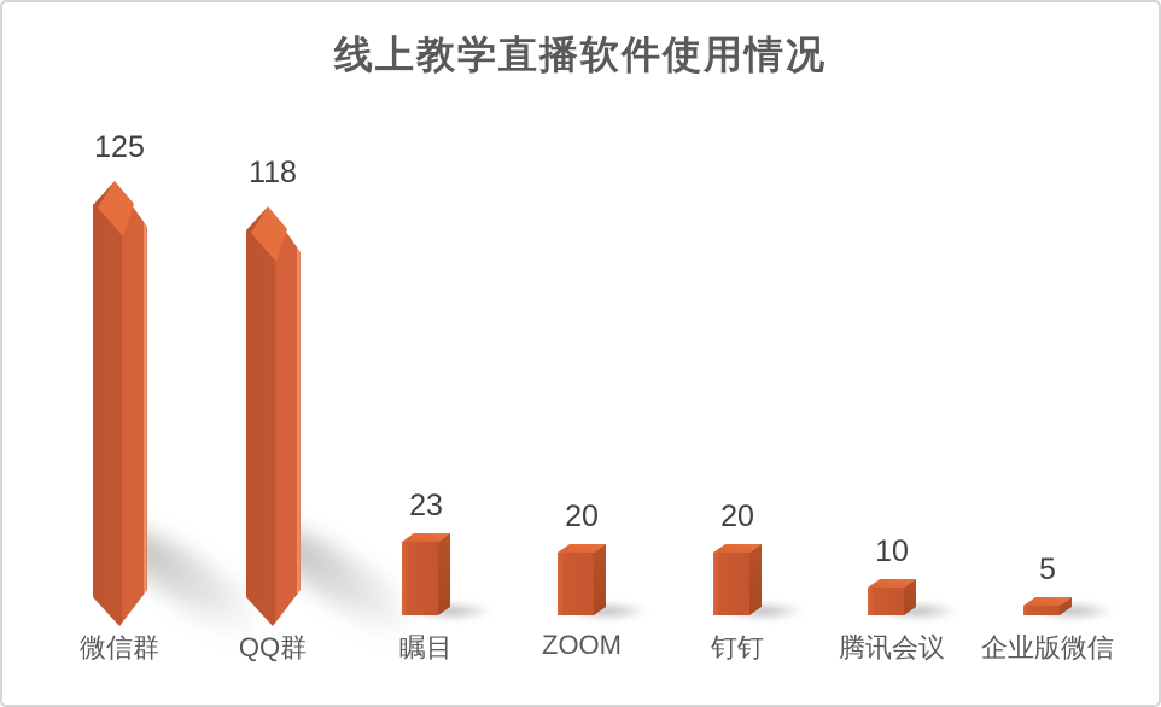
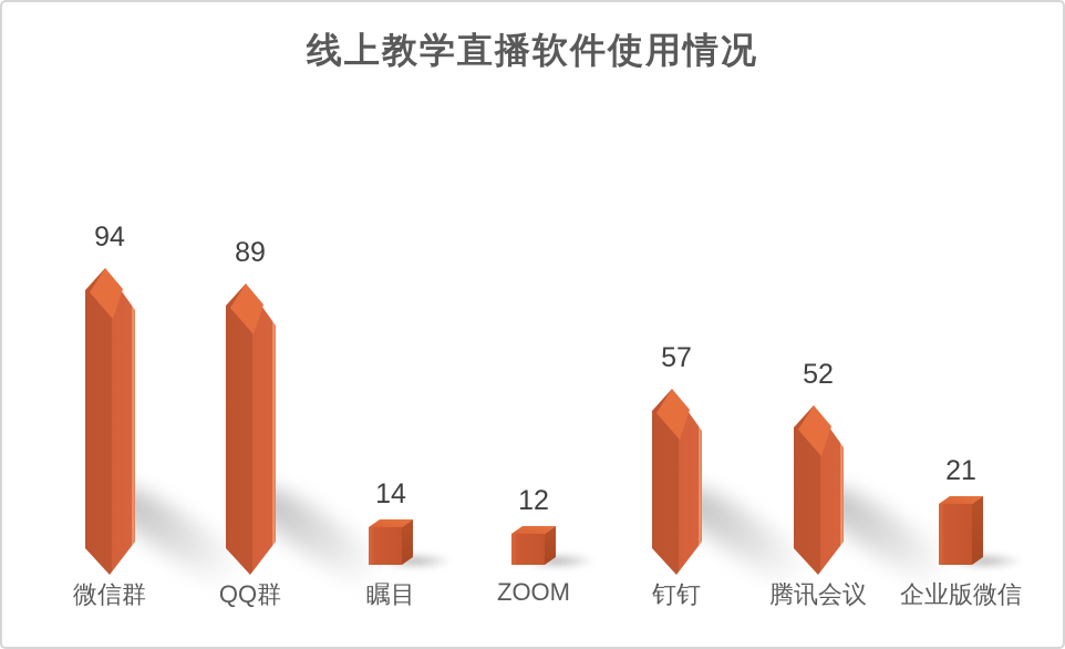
微信群: 125 -> 94
QQ群: 118 -> 89
瞩目: 23 -> 14
ZOOM: 20 -> 12
钉钉: 20 -> 57
腾讯会议: 10 -> 52
企业版微信: 5 -> 21
